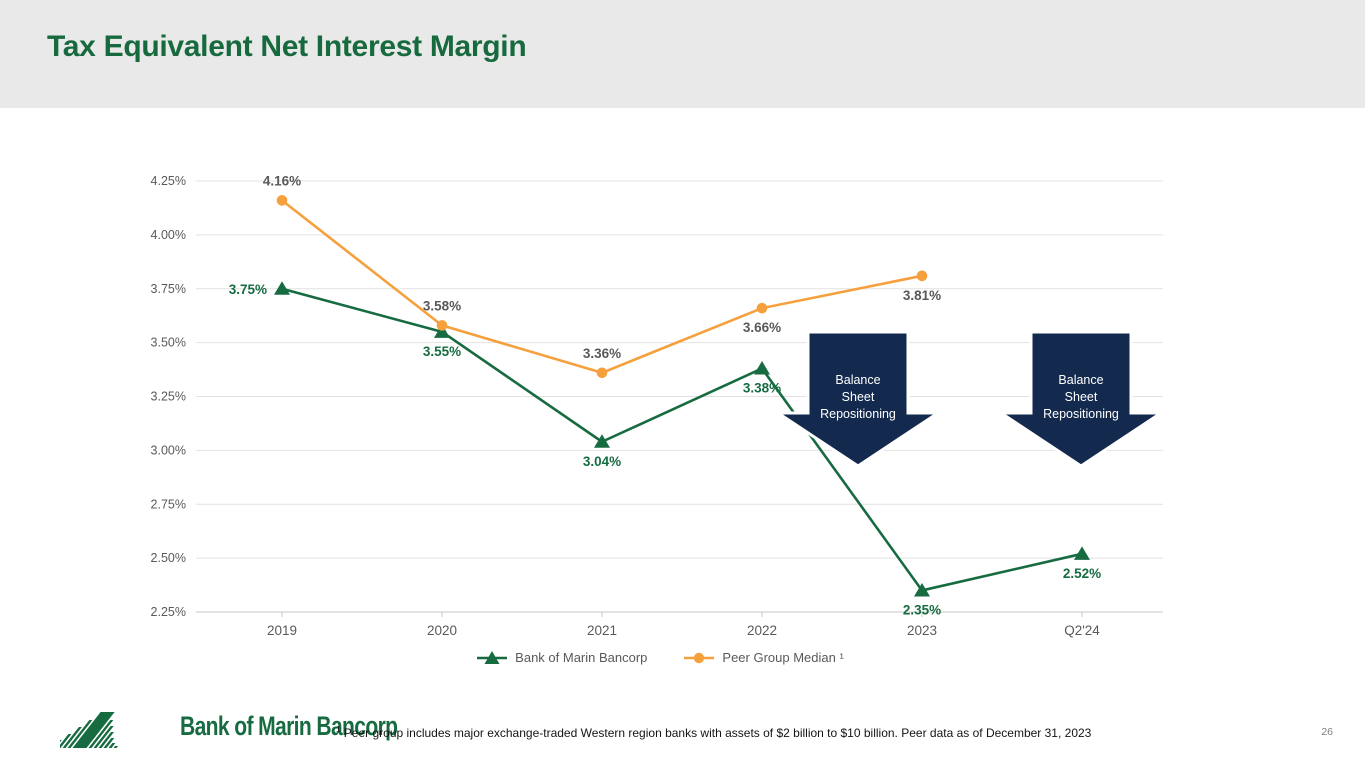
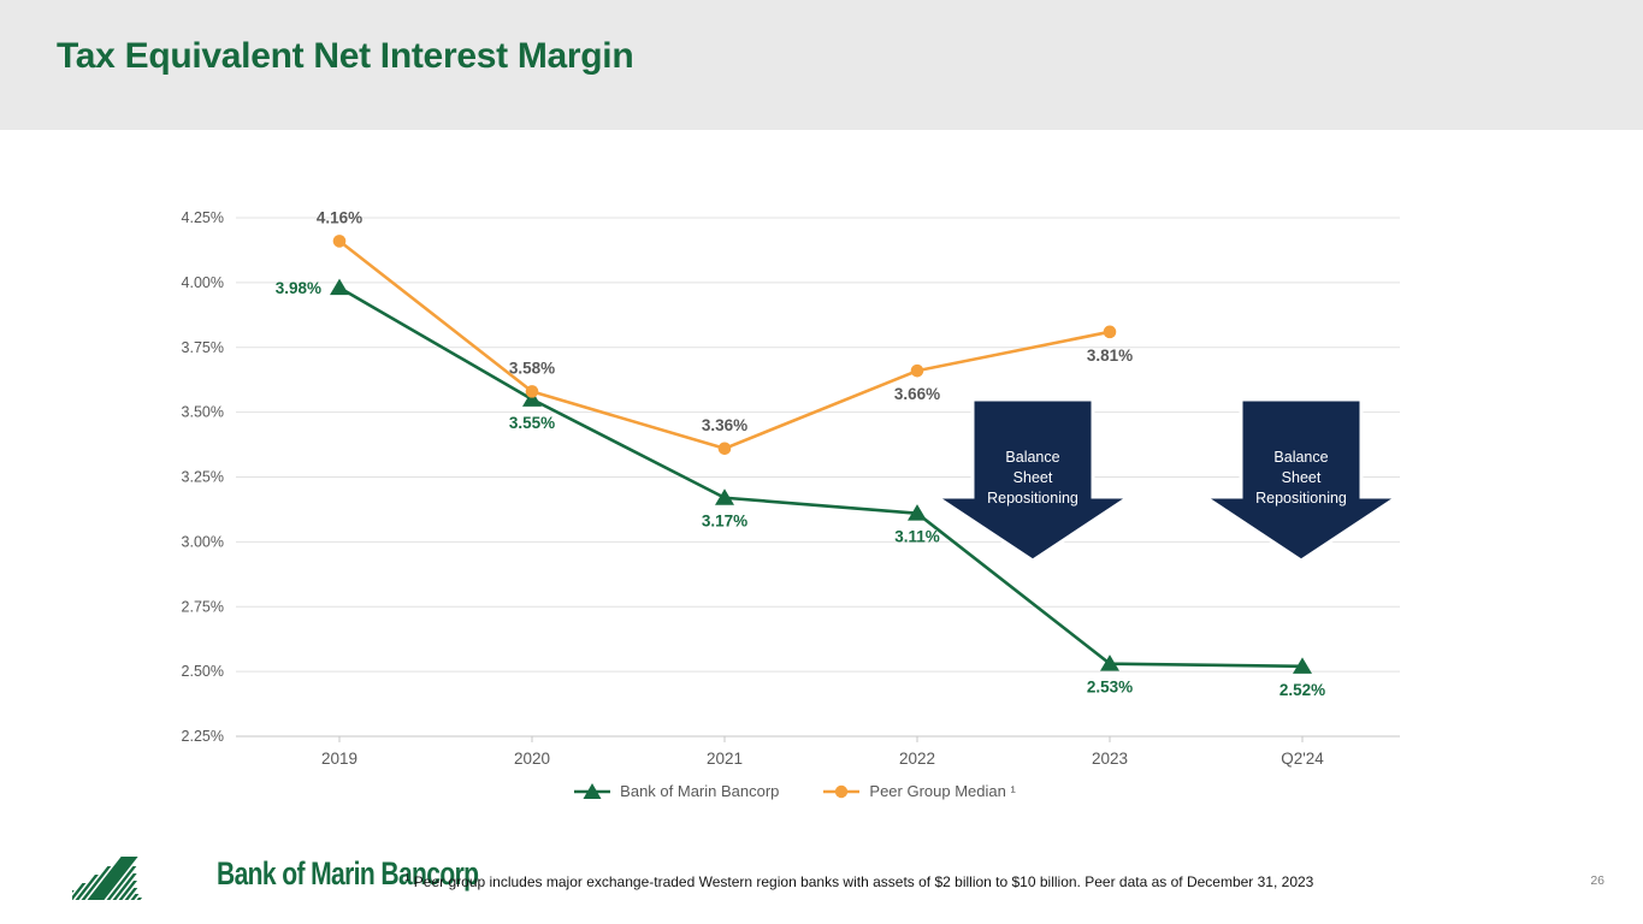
Bank of Marin Bancorp/2019: 3.75% -> 3.98%
Bank of Marin Bancorp/2021: 3.04% -> 3.17%
Bank of Marin Bancorp/2022: 3.38% -> 3.11%
Bank of Marin Bancorp/2023: 2.35% -> 2.53%
